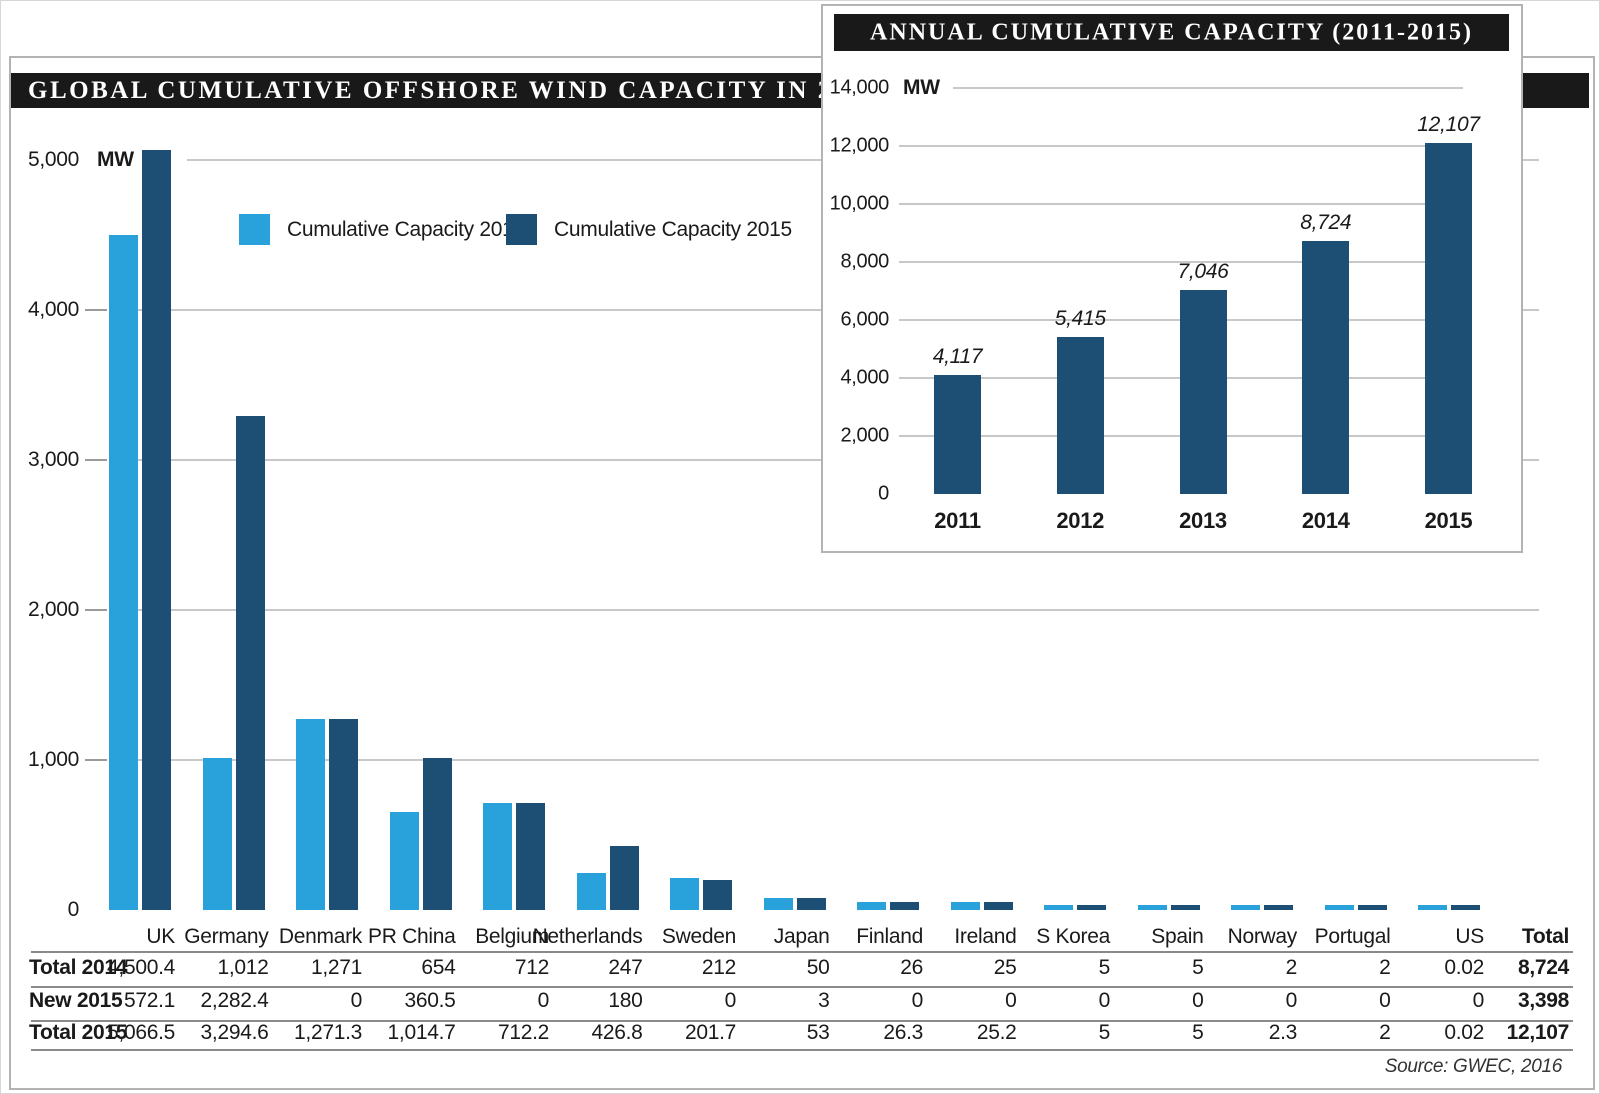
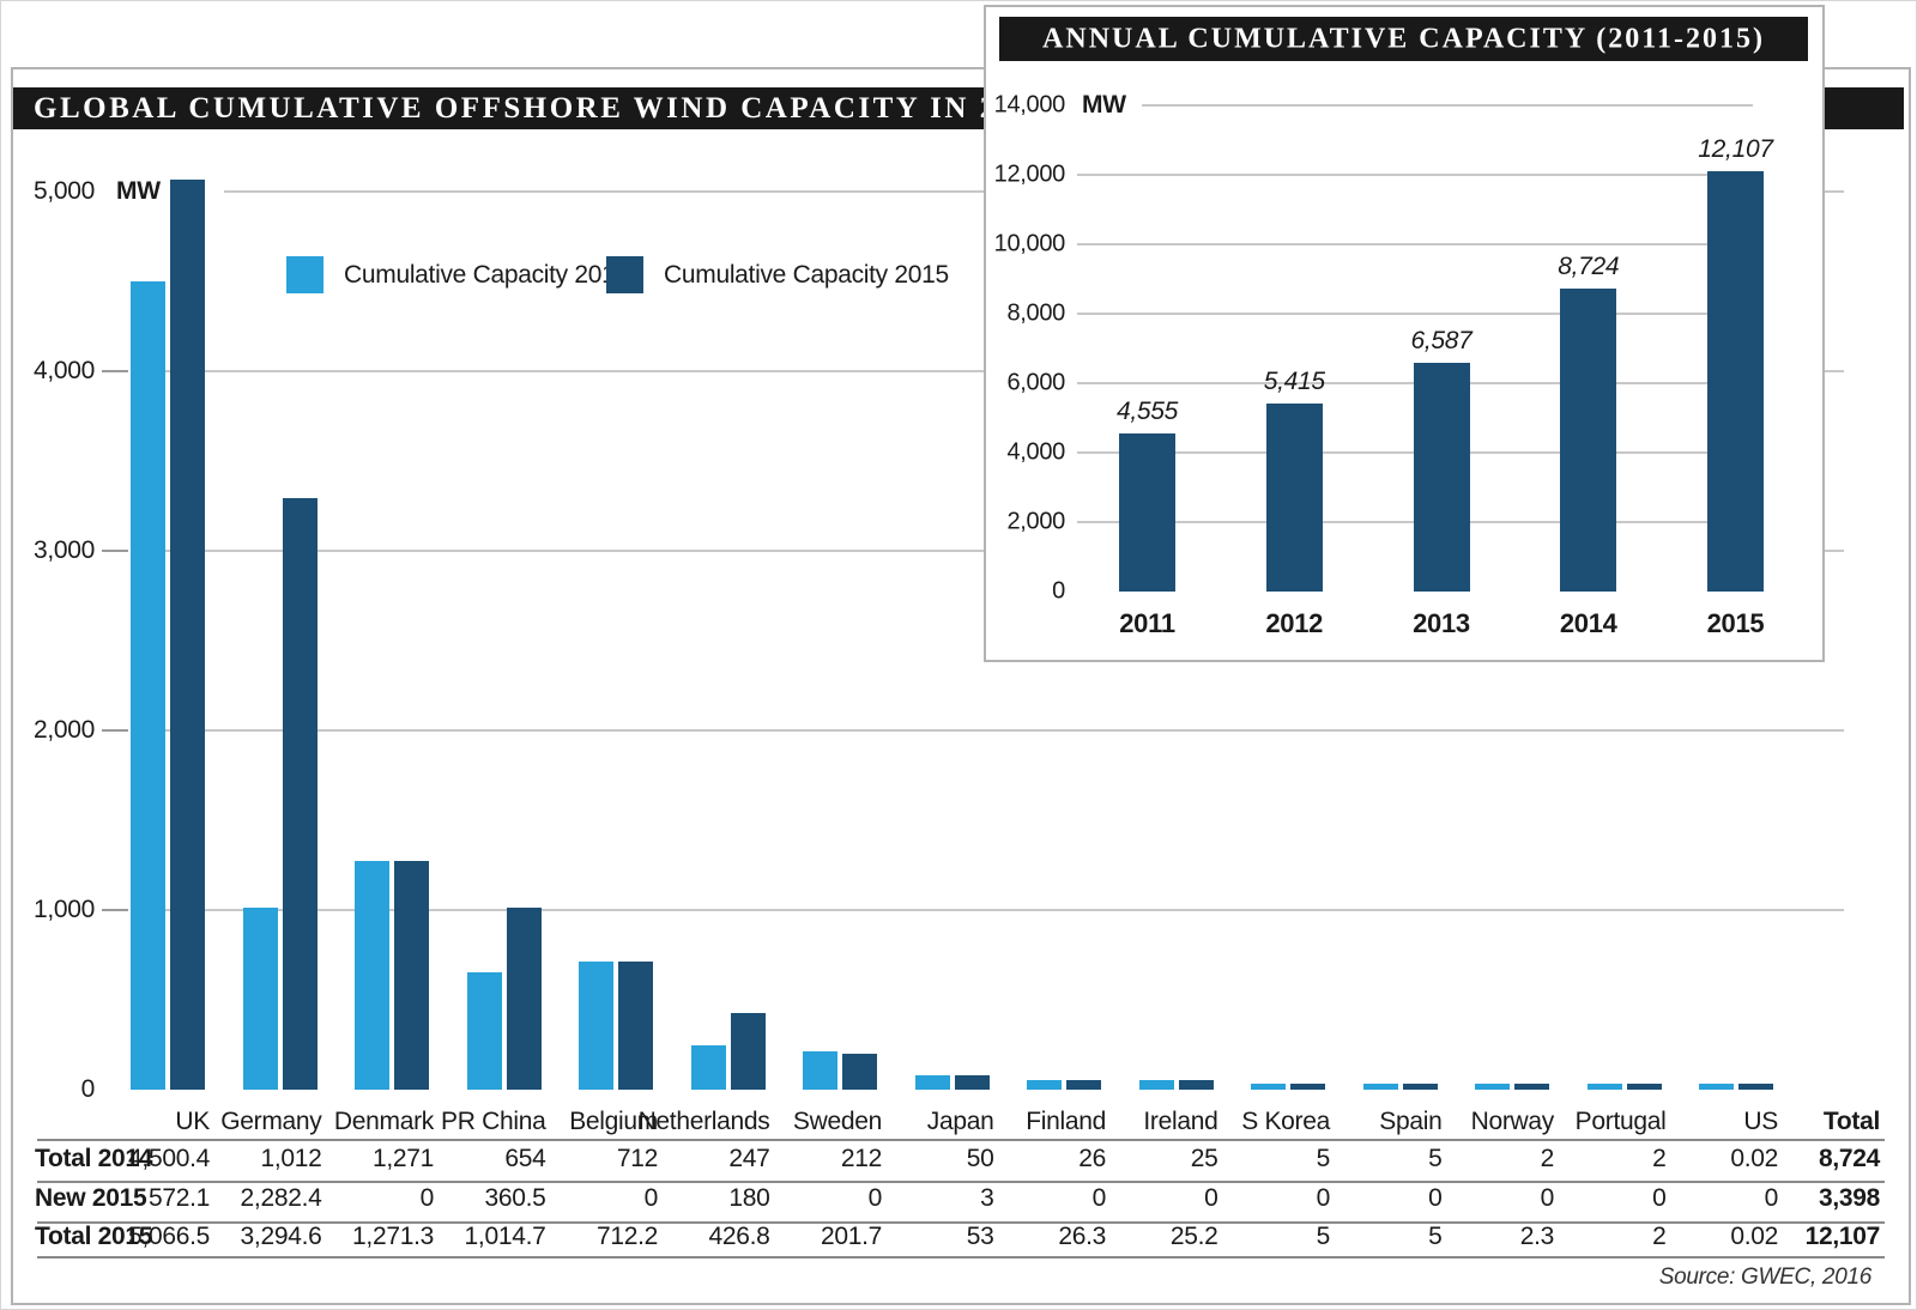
ANNUAL CUMULATIVE CAPACITY (2011-2015)/2011: 4,117 -> 4,555
ANNUAL CUMULATIVE CAPACITY (2011-2015)/2013: 7,046 -> 6,587
